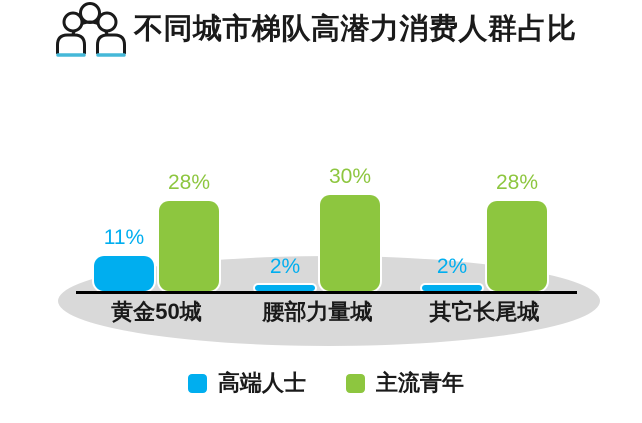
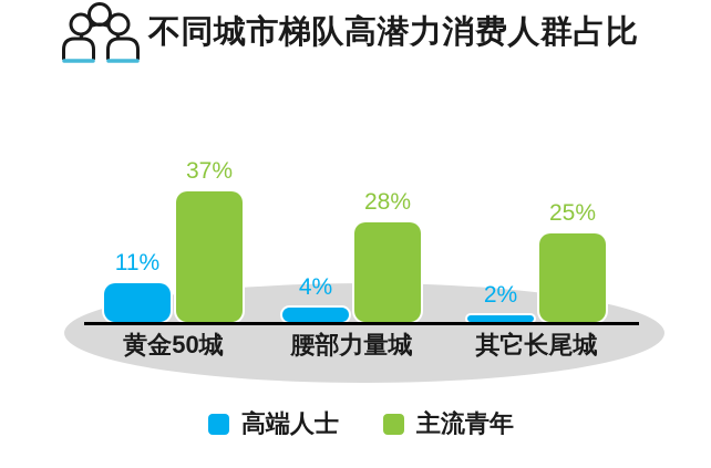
主流青年/黄金50城: 28% -> 37%
高端人士/腰部力量城: 2% -> 4%
主流青年/腰部力量城: 30% -> 28%
主流青年/其它长尾城: 28% -> 25%
